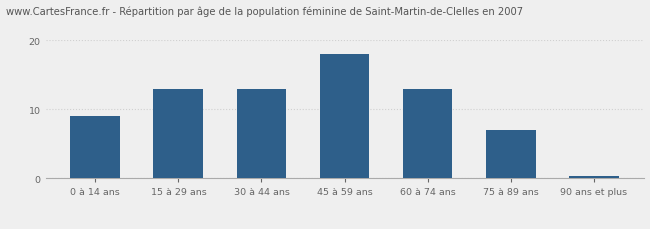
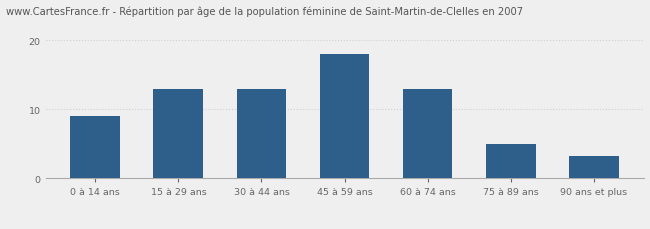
75 à 89 ans: 7.0 -> 5.0
90 ans et plus: 0.3 -> 3.2
